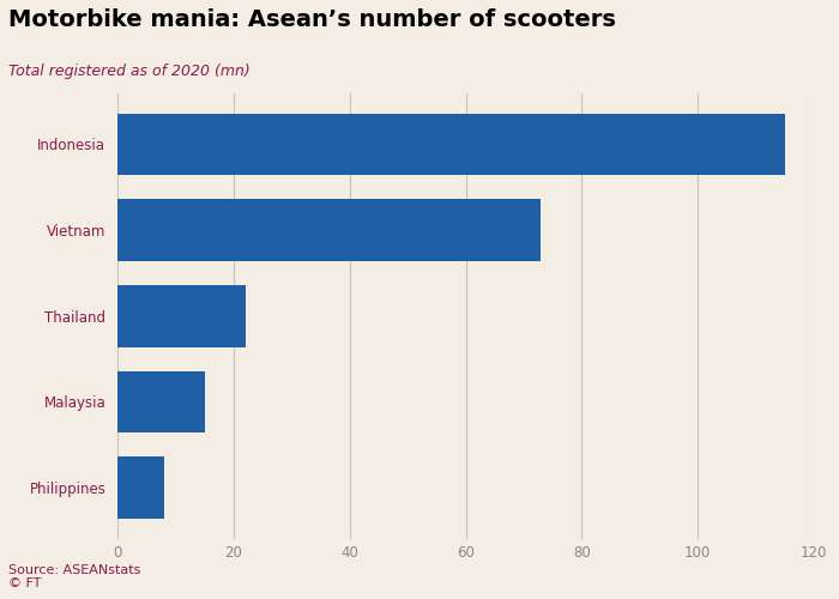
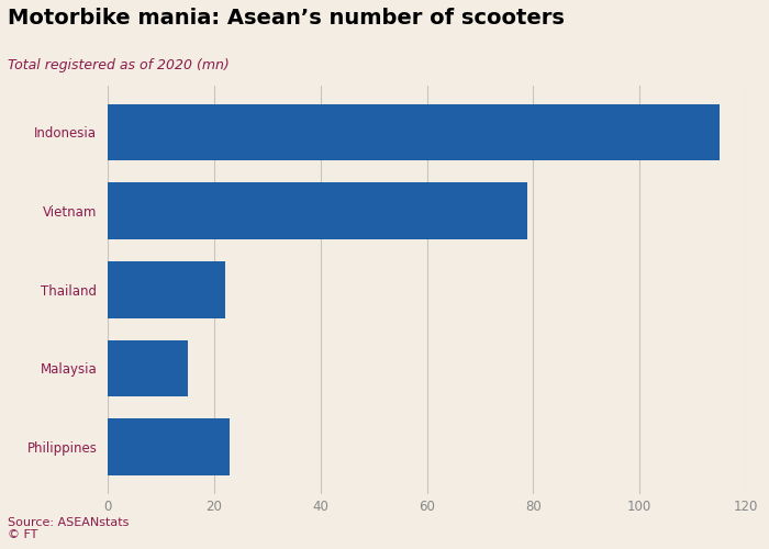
Vietnam: 73 -> 79
Philippines: 8 -> 23
